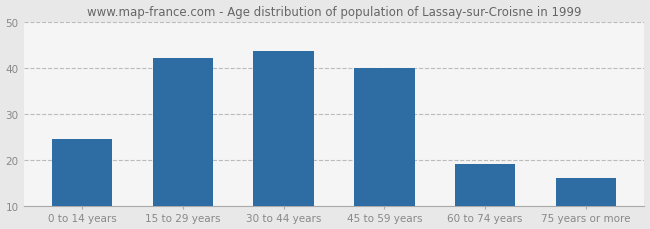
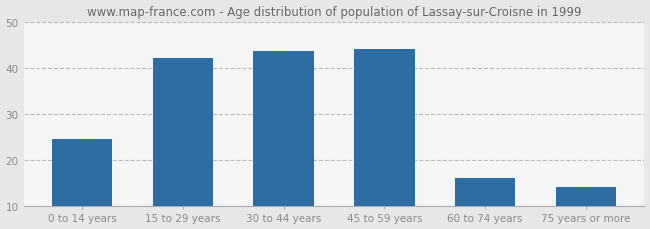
45 to 59 years: 40.0 -> 44.0
60 to 74 years: 19.0 -> 16.0
75 years or more: 16.0 -> 14.0
